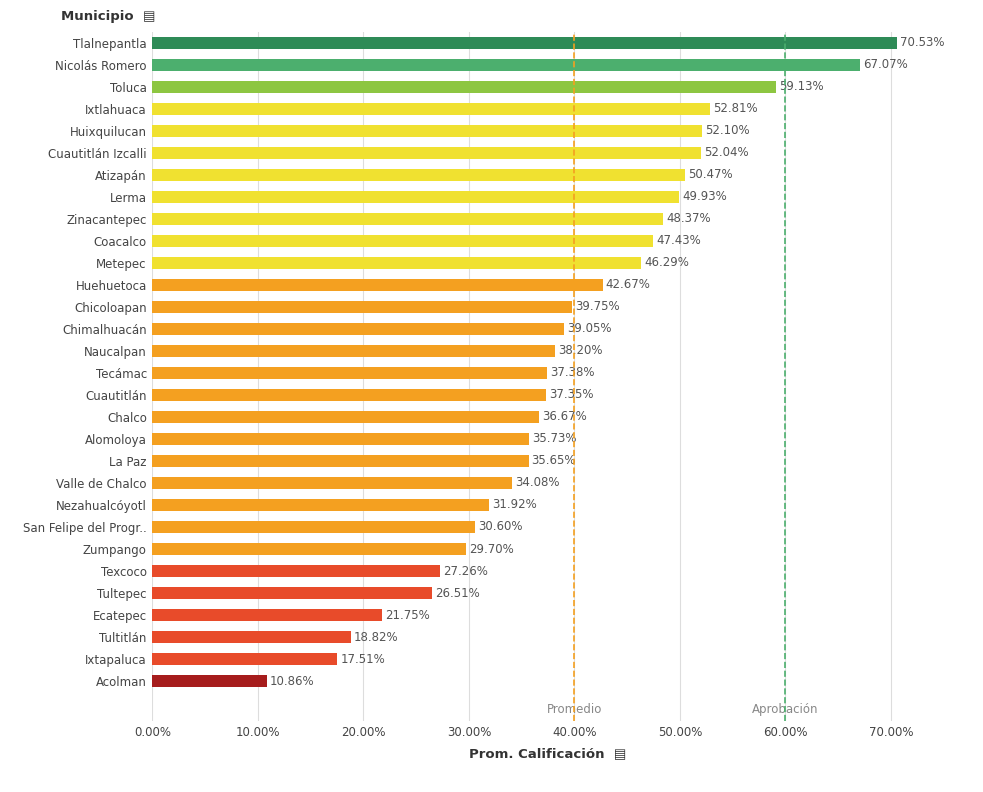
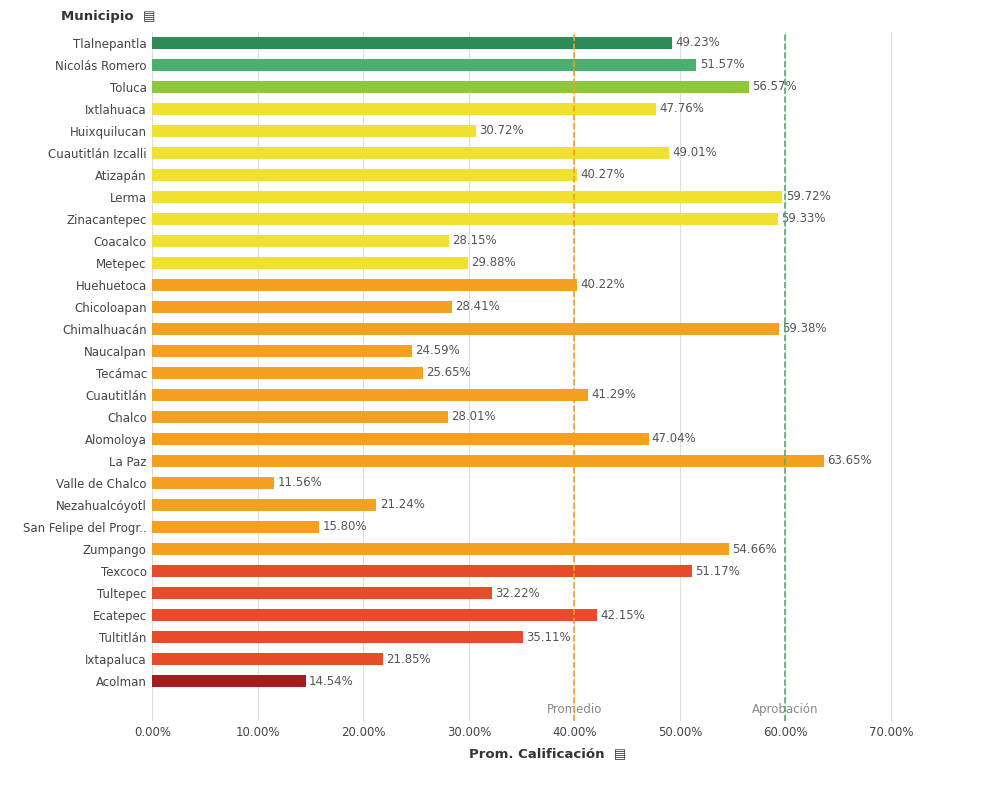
Tlalnepantla: 70.53% -> 49.23%
Nicolás Romero: 67.07% -> 51.57%
Toluca: 59.13% -> 56.57%
Ixtlahuaca: 52.81% -> 47.76%
Huixquilucan: 52.10% -> 30.72%
Cuautitlán Izcalli: 52.04% -> 49.01%
Atizapán: 50.47% -> 40.27%
Lerma: 49.93% -> 59.72%
Zinacantepec: 48.37% -> 59.33%
Coacalco: 47.43% -> 28.15%
Metepec: 46.29% -> 29.88%
Huehuetoca: 42.67% -> 40.22%
Chicoloapan: 39.75% -> 28.41%
Chimalhuacán: 39.05% -> 59.38%
Naucalpan: 38.20% -> 24.59%
Tecámac: 37.38% -> 25.65%
Cuautitlán: 37.35% -> 41.29%
Chalco: 36.67% -> 28.01%
Alomoloya: 35.73% -> 47.04%
La Paz: 35.65% -> 63.65%
Valle de Chalco: 34.08% -> 11.56%
Nezahualcóyotl: 31.92% -> 21.24%
San Felipe del Progr..: 30.60% -> 15.80%
Zumpango: 29.70% -> 54.66%
Texcoco: 27.26% -> 51.17%
Tultepec: 26.51% -> 32.22%
Ecatepec: 21.75% -> 42.15%
Tultitlán: 18.82% -> 35.11%
Ixtapaluca: 17.51% -> 21.85%
Acolman: 10.86% -> 14.54%
